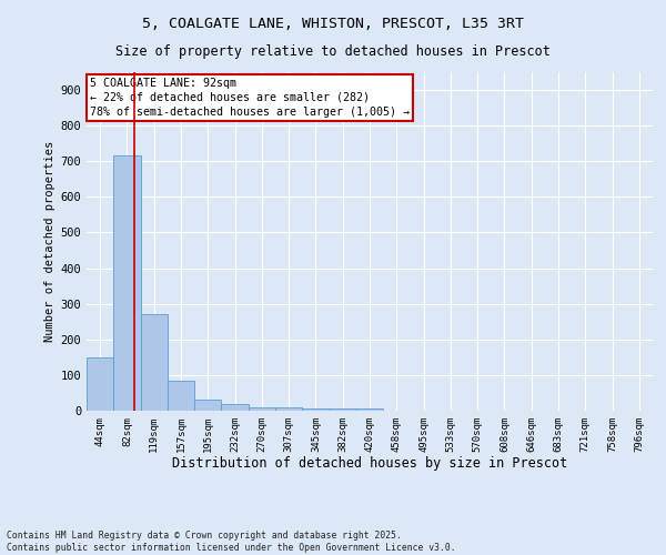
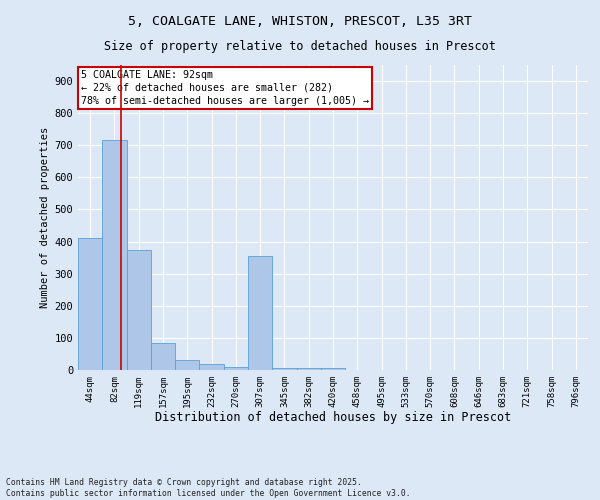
44sqm: 148 -> 410
119sqm: 270 -> 375
307sqm: 10 -> 355
